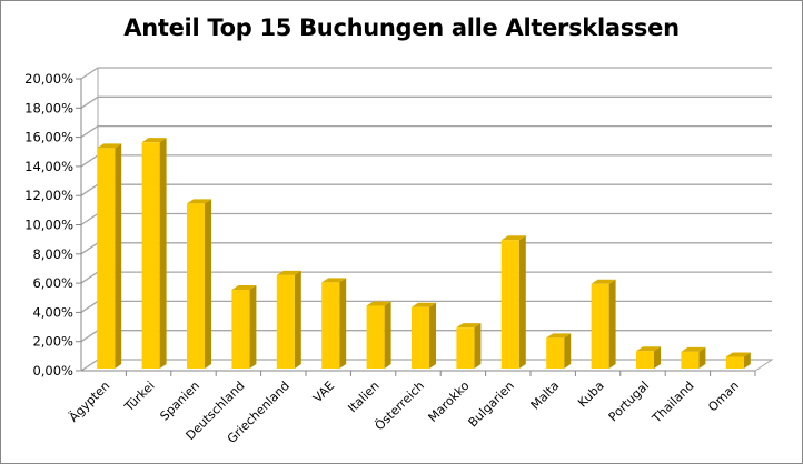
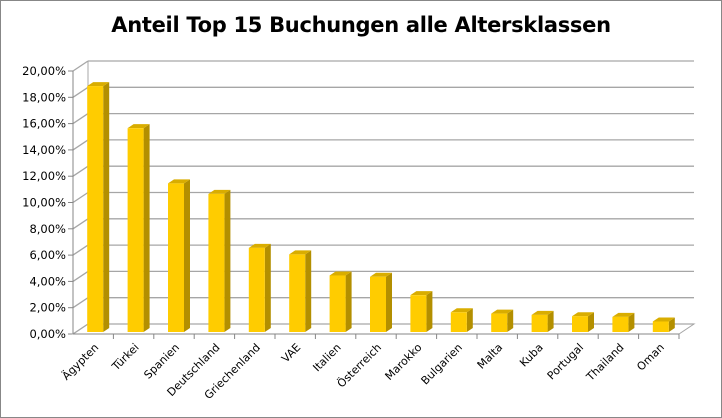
Ägypten: 15,1% -> 18,7%
Deutschland: 5,4% -> 10,5%
Bulgarien: 8,8% -> 1,5%
Malta: 2,1% -> 1,4%
Kuba: 5,8% -> 1,3%
